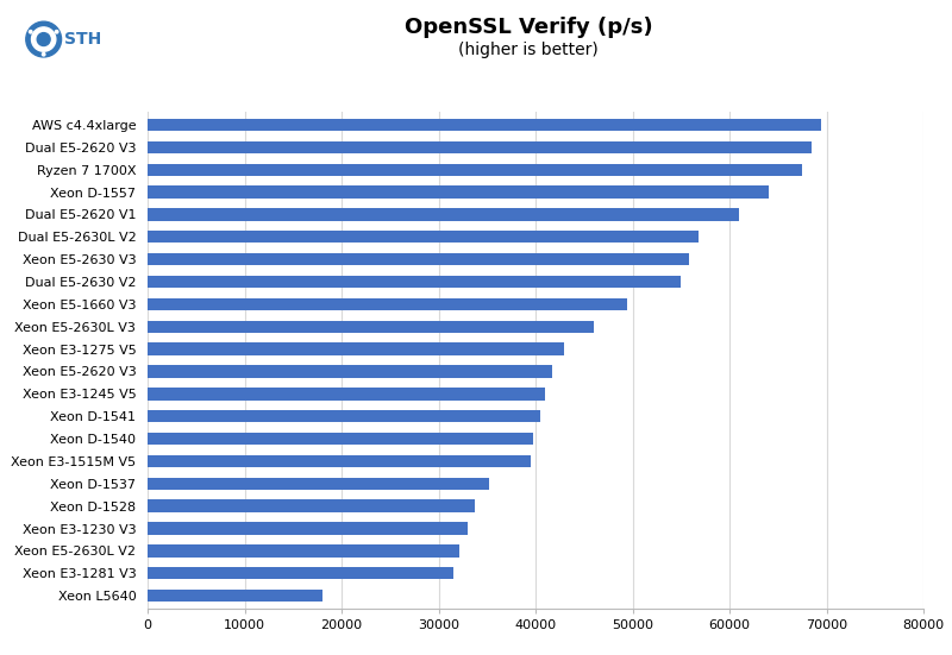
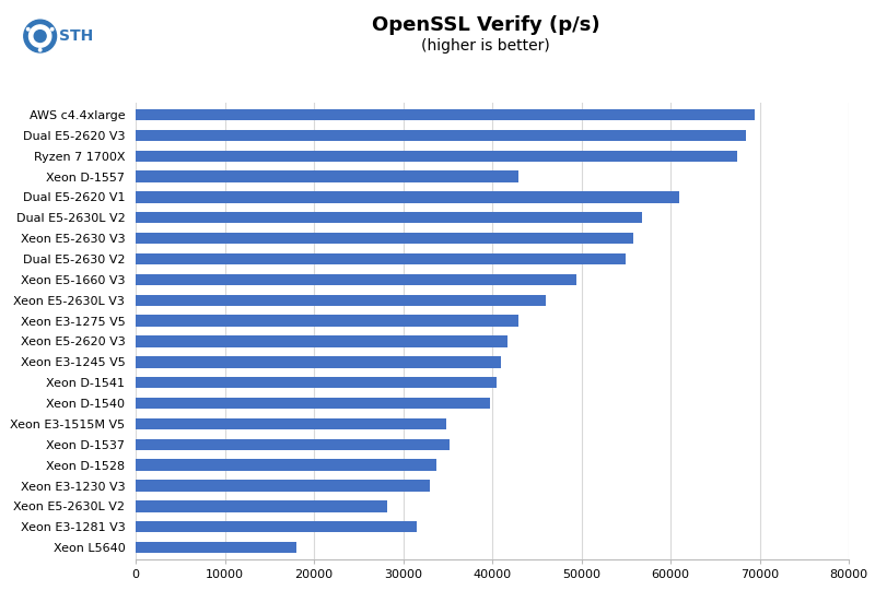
Xeon D-1557: 64000 -> 43000
Xeon E3-1515M V5: 39500 -> 34800
Xeon E5-2630L V2: 32200 -> 28200
